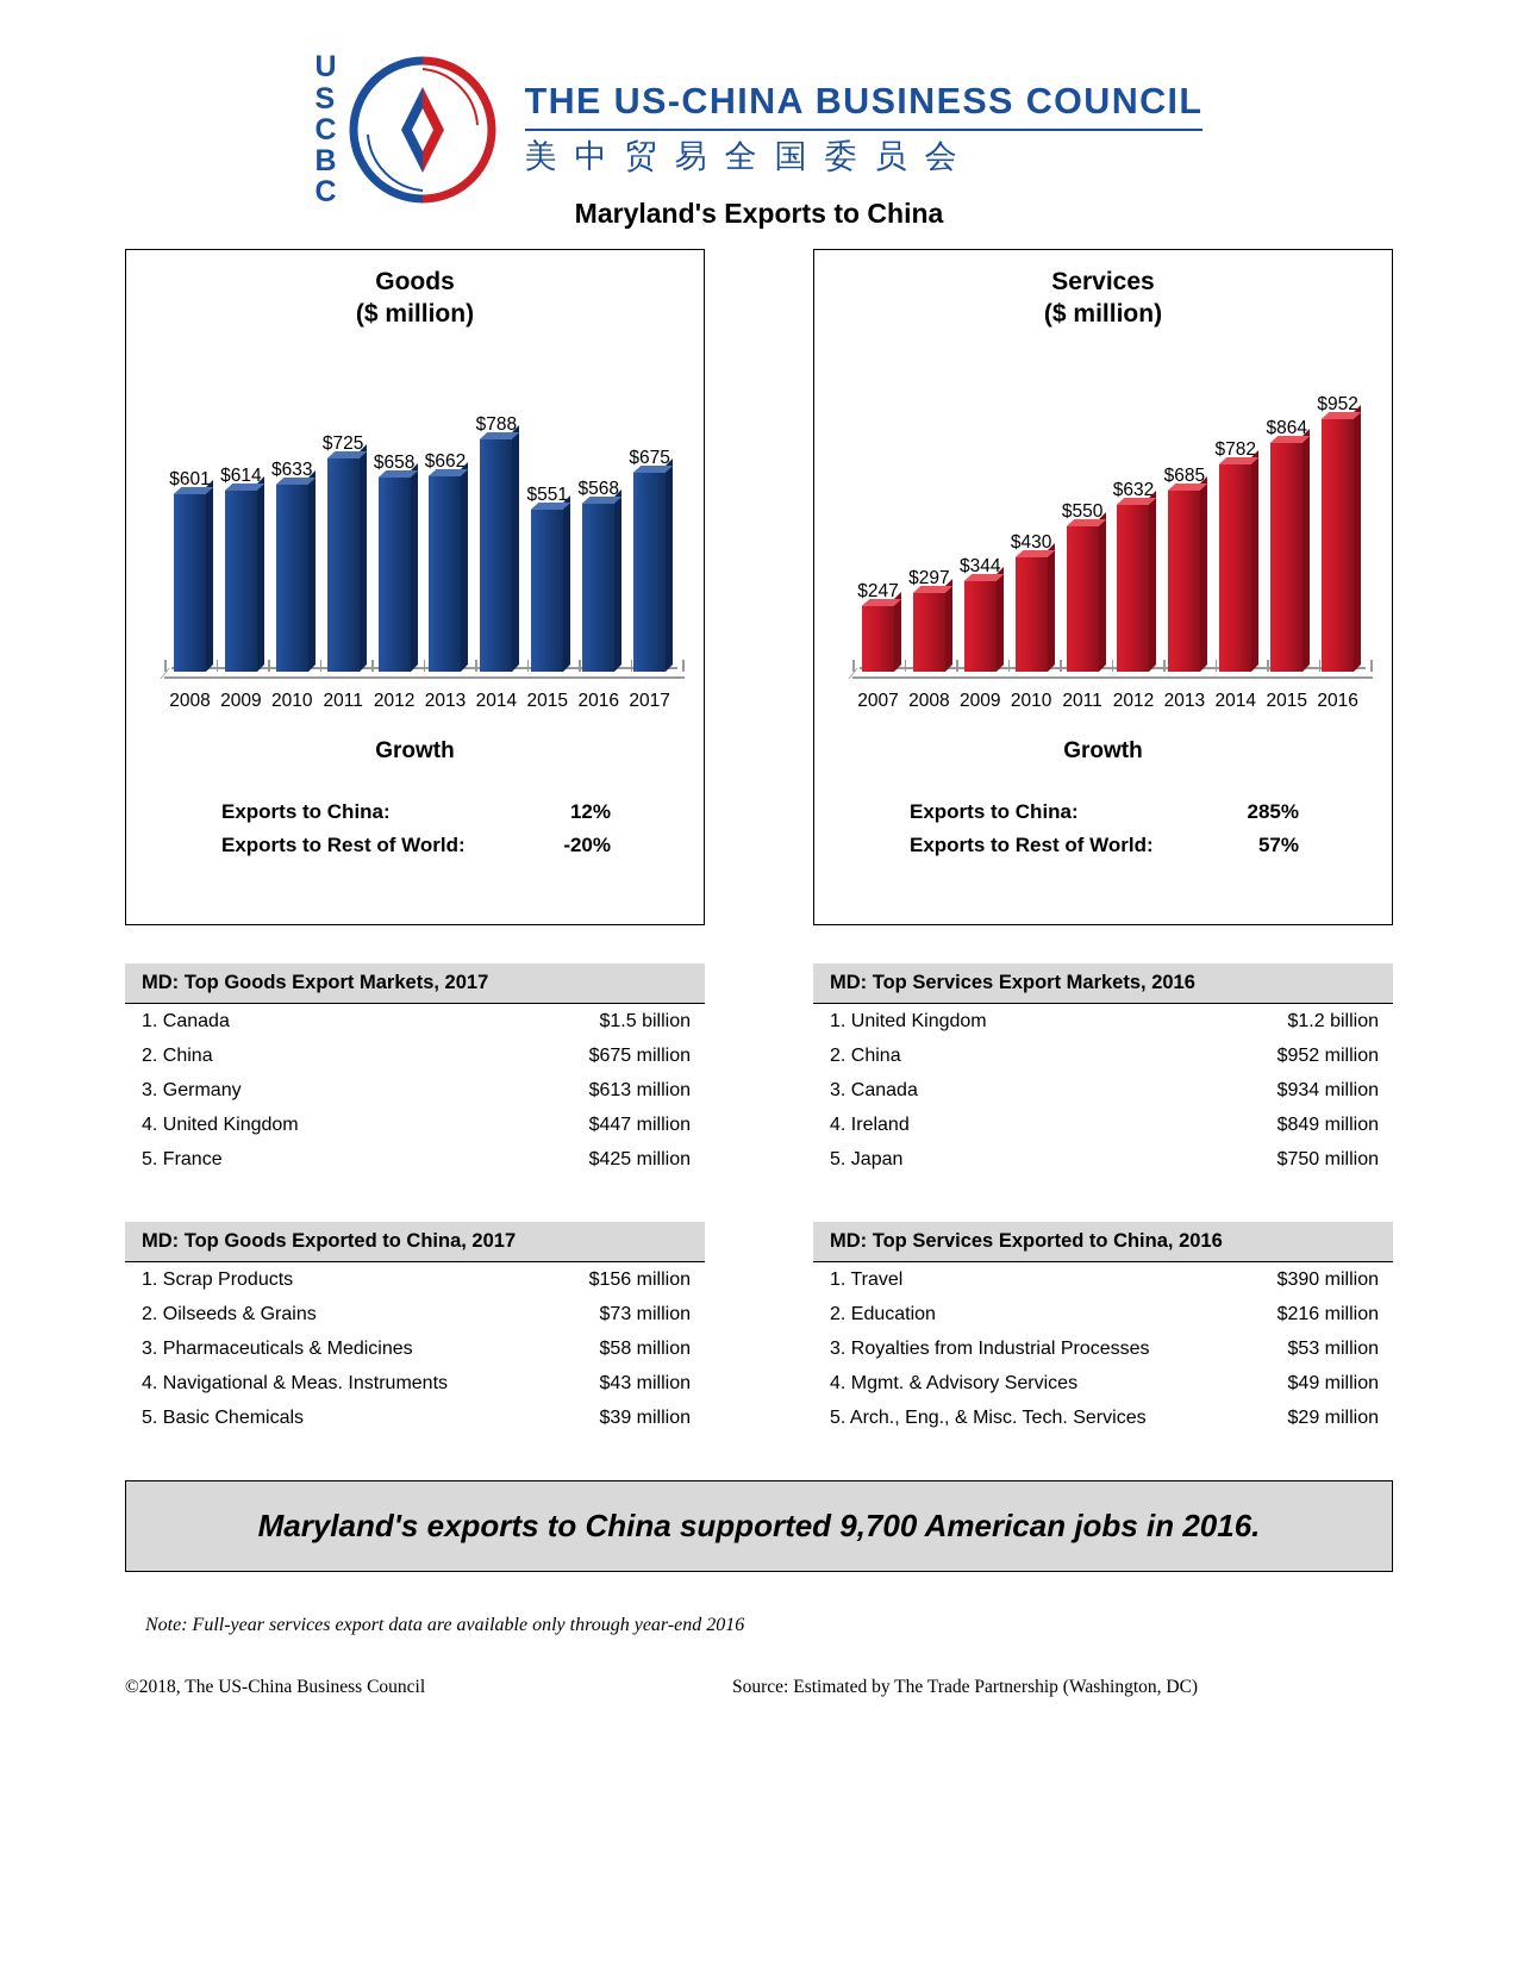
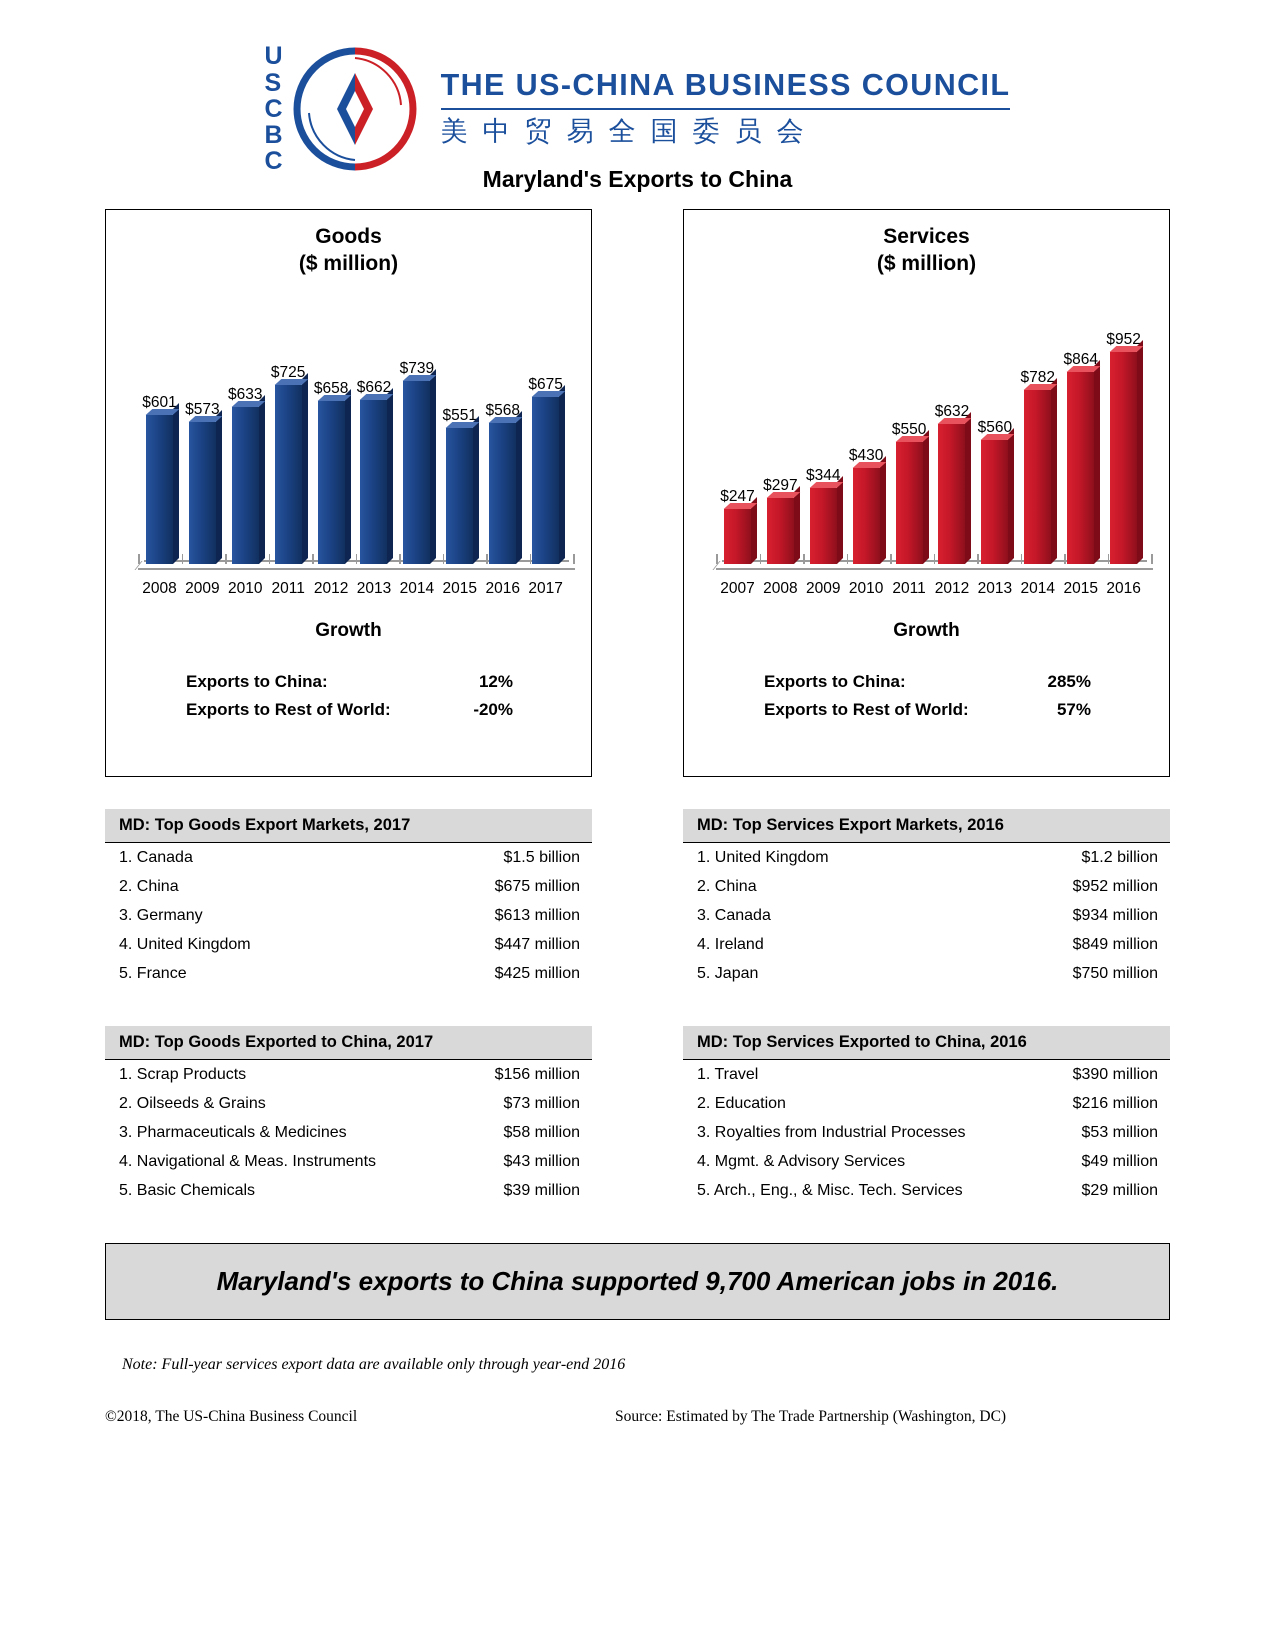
Goods ($ million)/2009: $614 -> $573
Goods ($ million)/2014: $788 -> $739
Services ($ million)/2013: $685 -> $560
